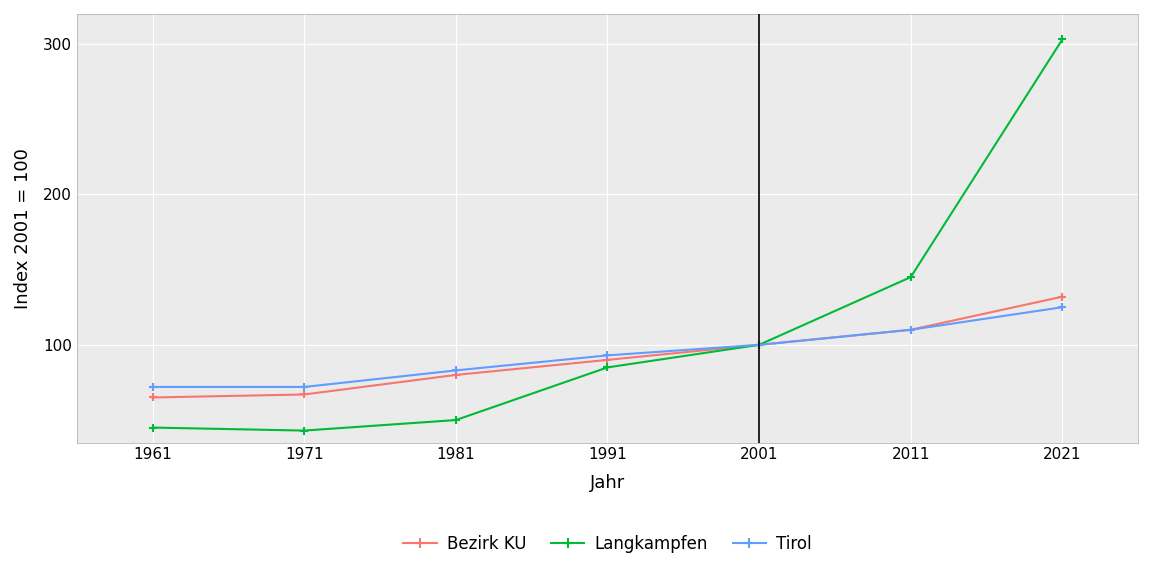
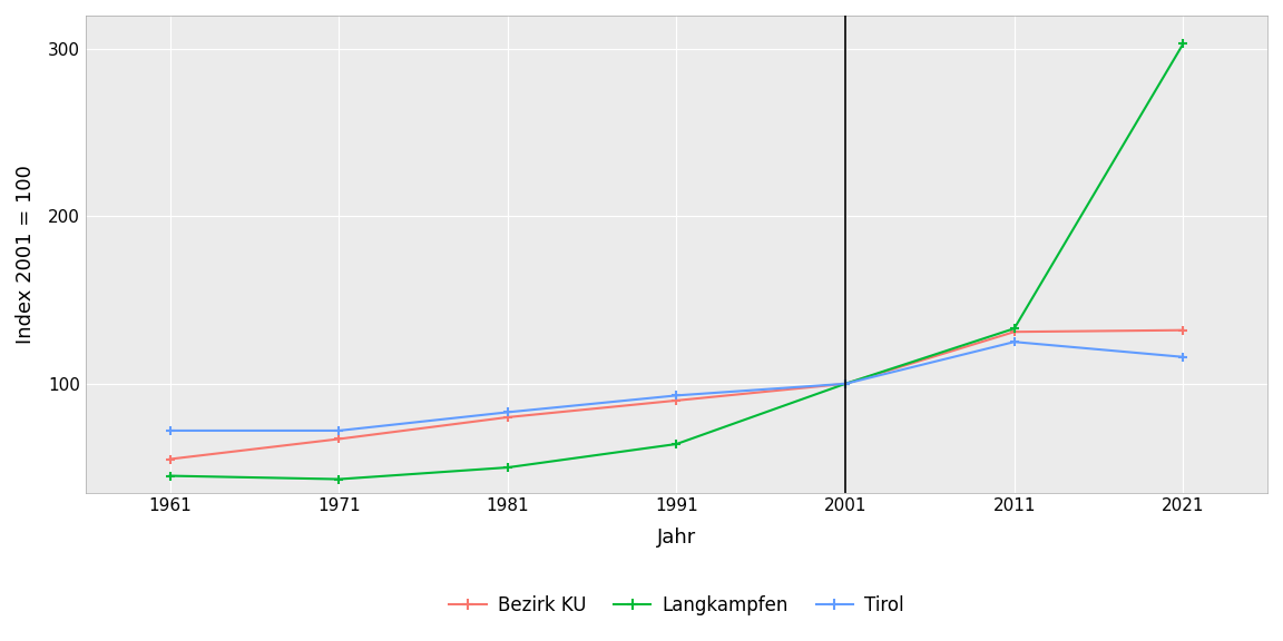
Bezirk KU/1961: 65 -> 55
Langkampfen/1991: 85 -> 64
Bezirk KU/2011: 110 -> 131
Langkampfen/2011: 145 -> 133
Tirol/2011: 110 -> 125
Tirol/2021: 125 -> 116
